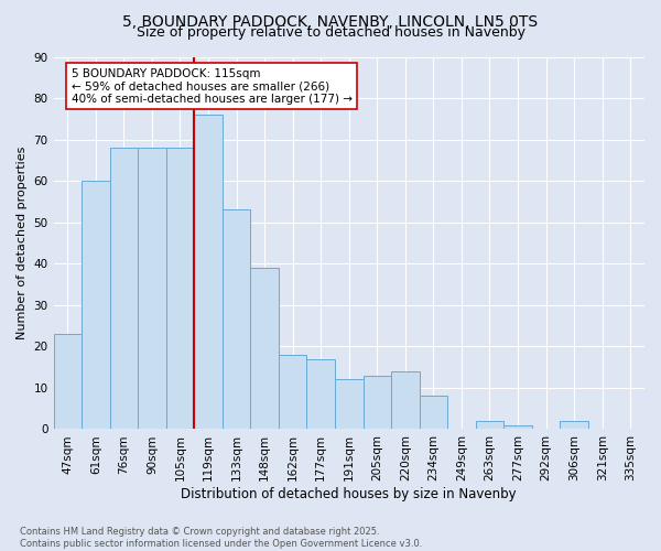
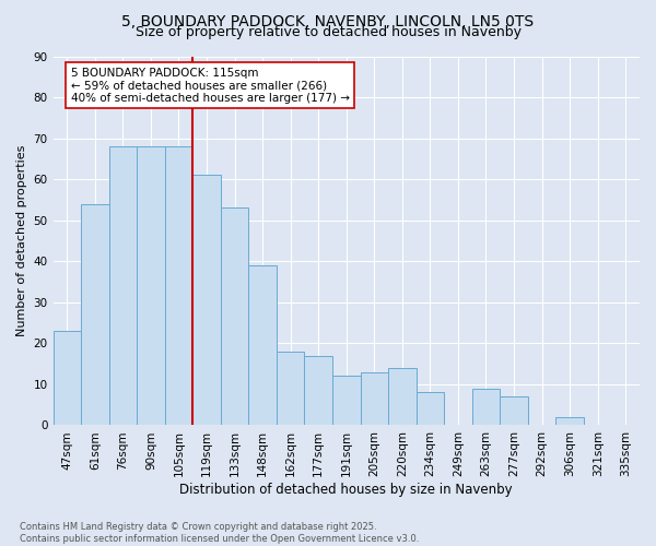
61sqm: 60 -> 54
119sqm: 76 -> 61
263sqm: 2 -> 9
277sqm: 1 -> 7
